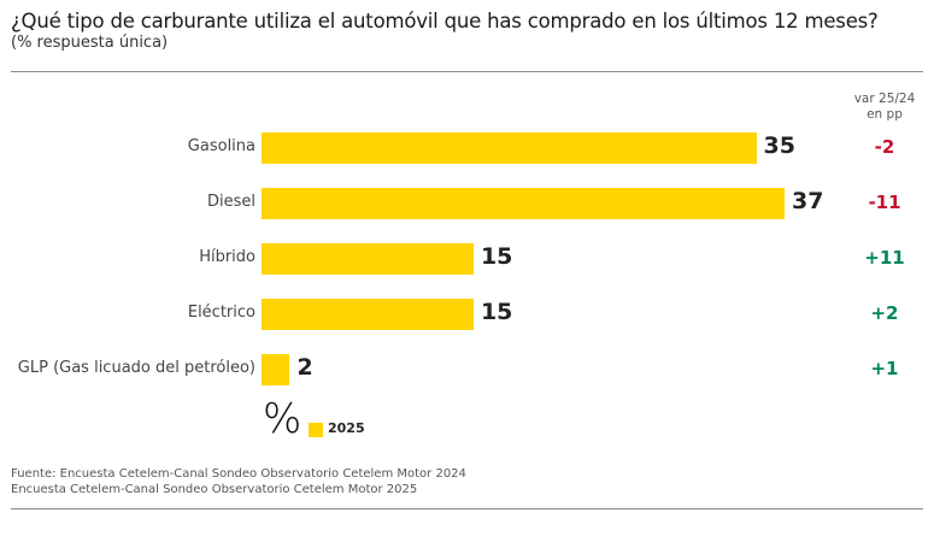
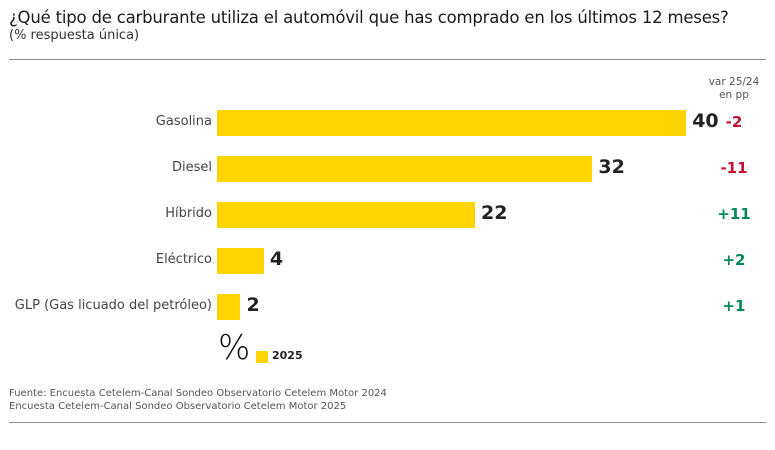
Gasolina: 35 -> 40
Diesel: 37 -> 32
Híbrido: 15 -> 22
Eléctrico: 15 -> 4
